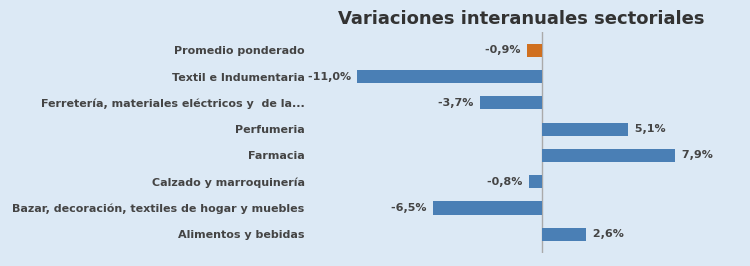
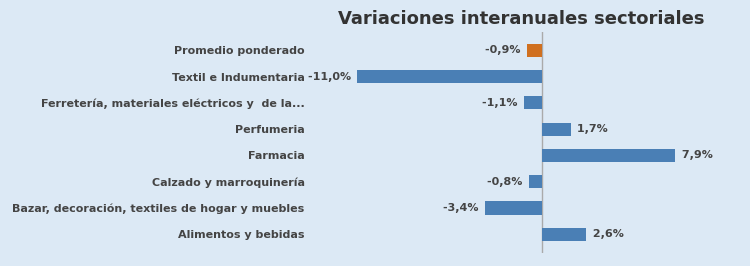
Ferretería, materiales eléctricos y de la...: -3,7% -> -1,1%
Perfumeria: 5,1% -> 1,7%
Bazar, decoración, textiles de hogar y muebles: -6,5% -> -3,4%
